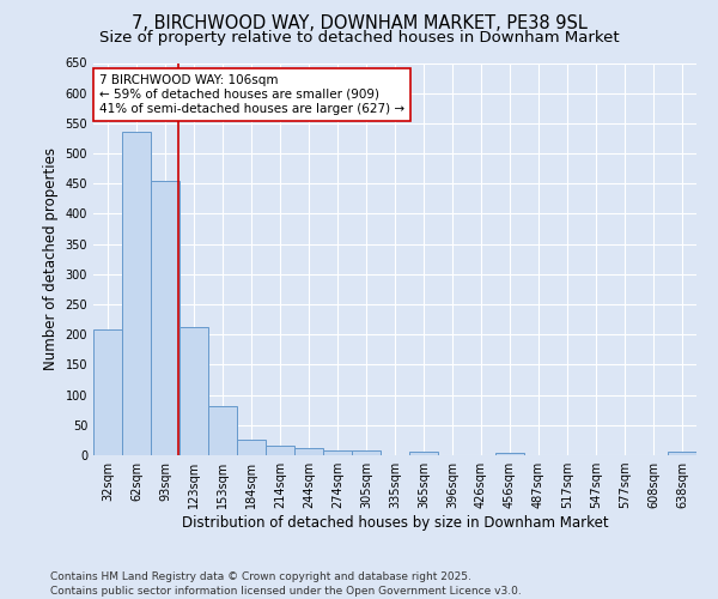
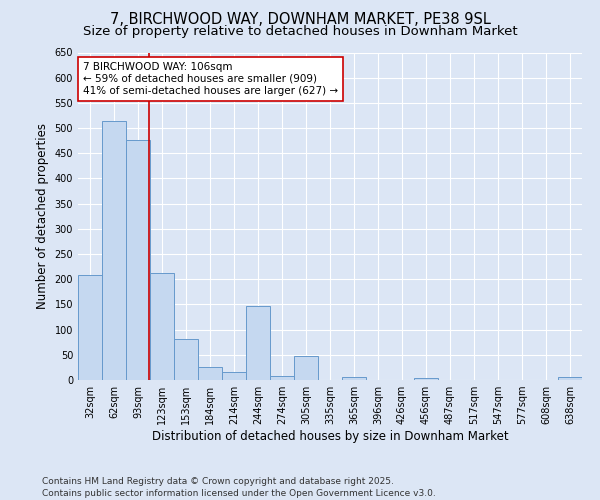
62sqm: 535 -> 514
93sqm: 455 -> 476
244sqm: 11 -> 146
305sqm: 8 -> 48
